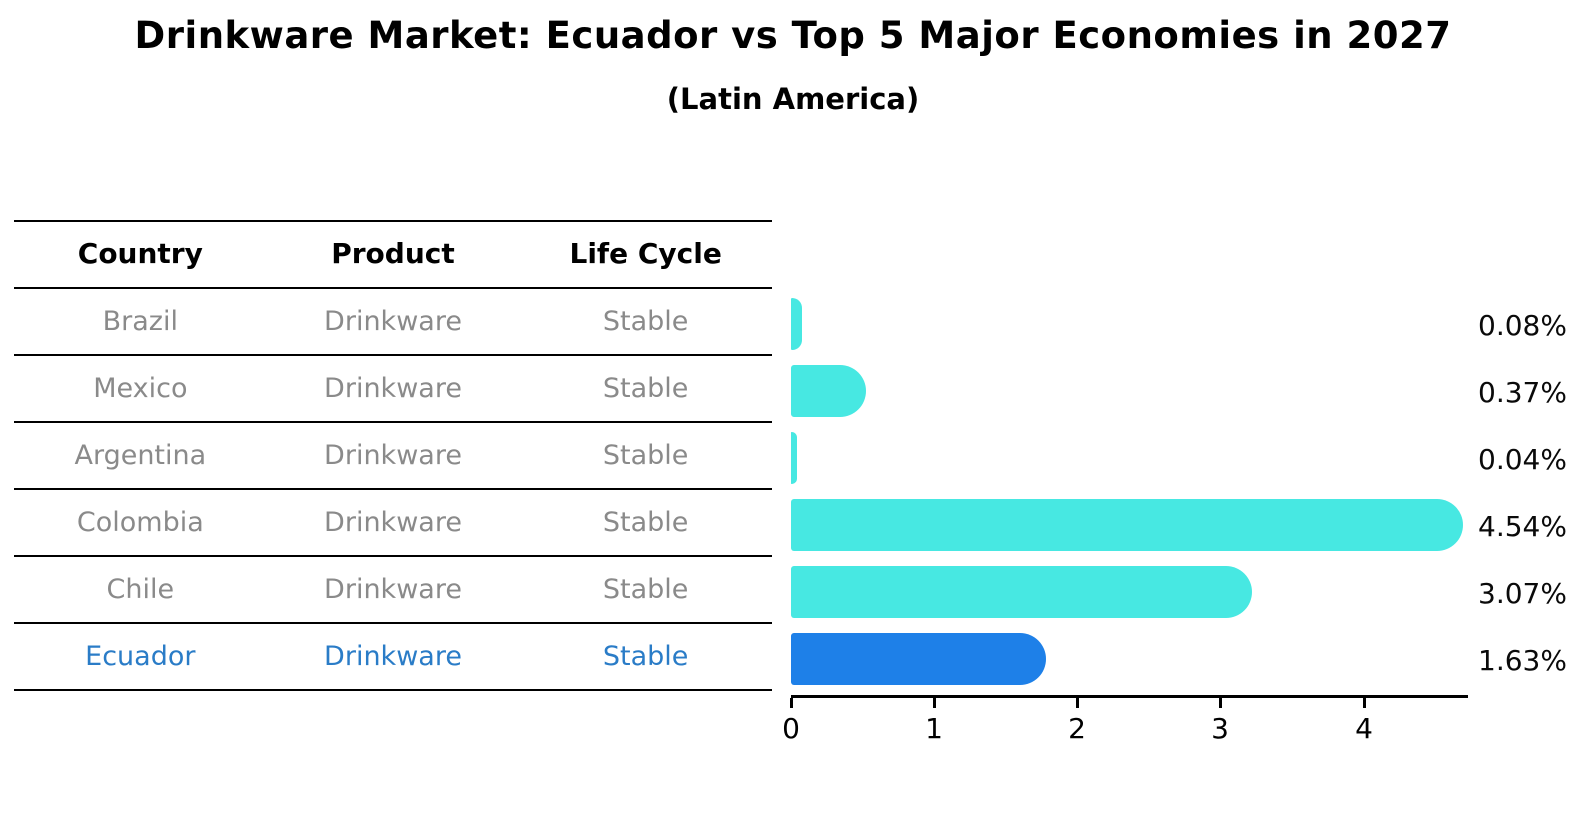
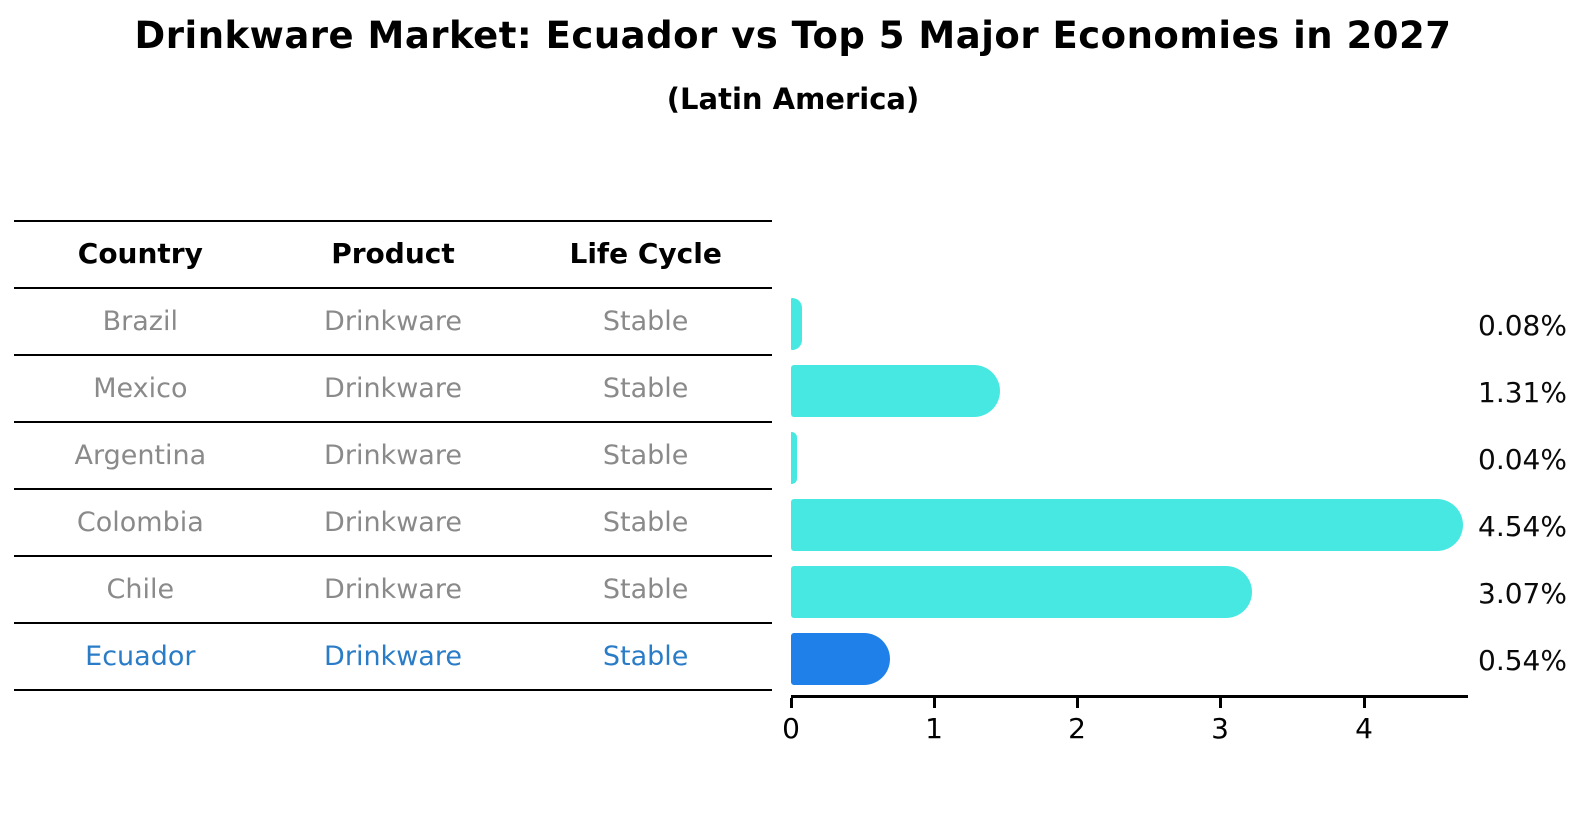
Mexico: 0.37% -> 1.31%
Ecuador: 1.63% -> 0.54%
